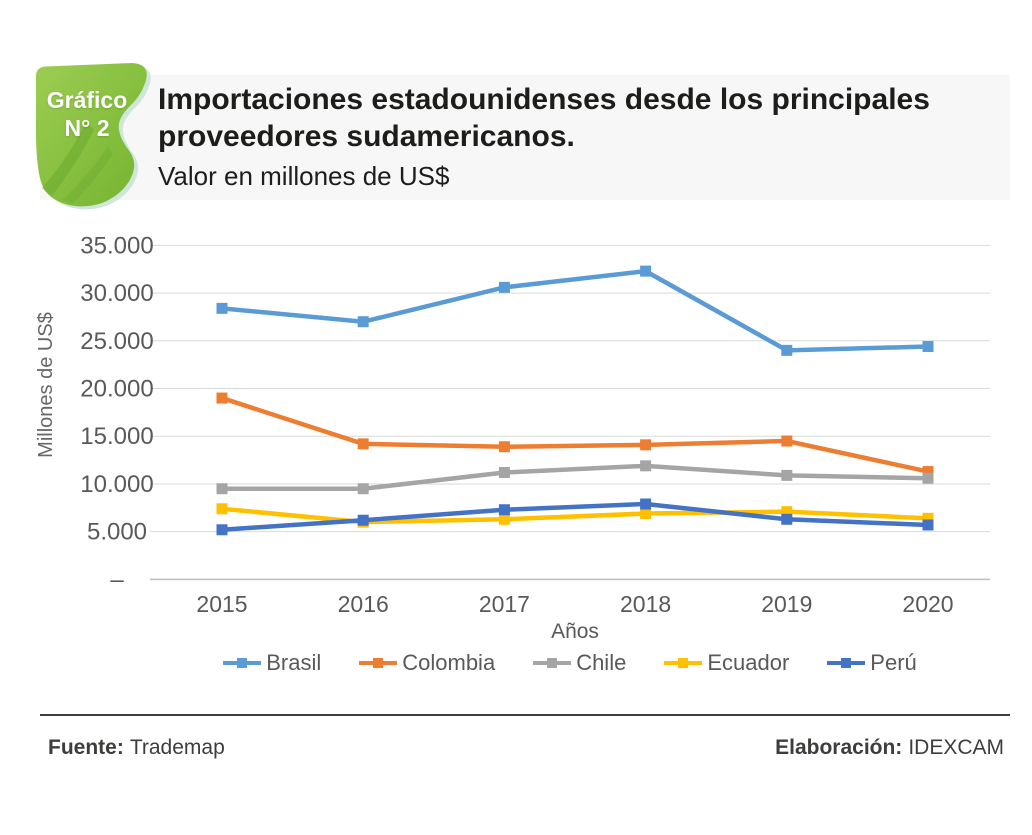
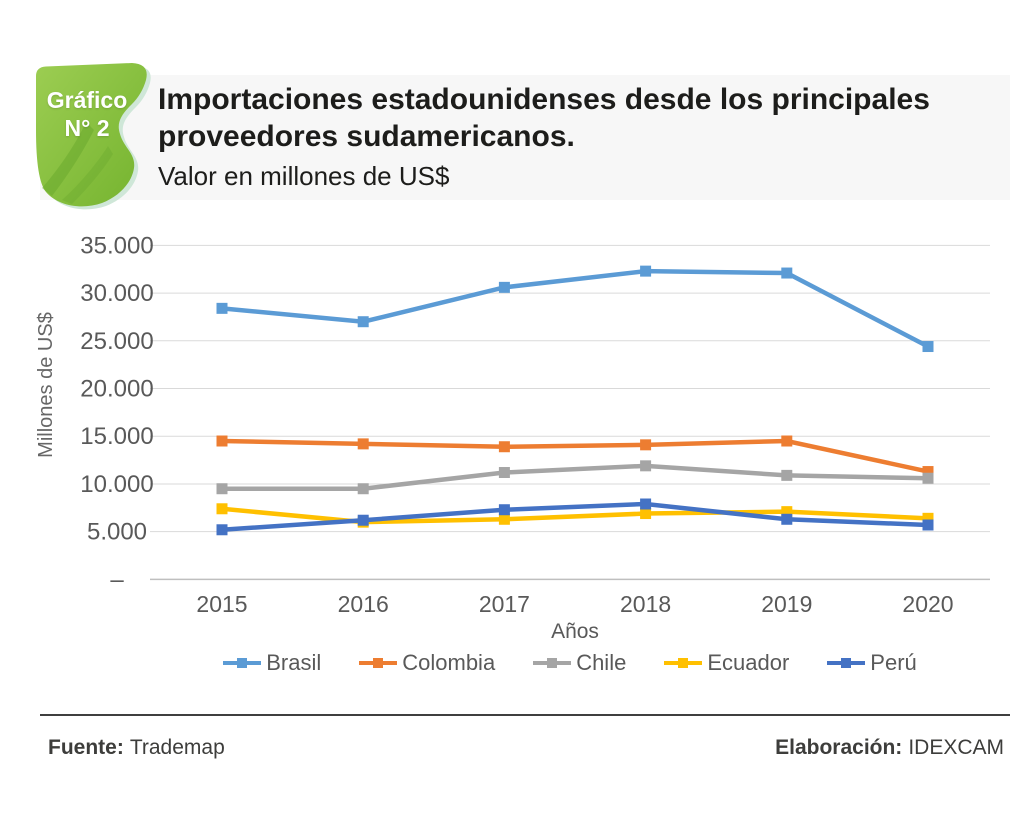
Colombia/2015: 19000 -> 14000
Brasil/2019: 24000 -> 32000
